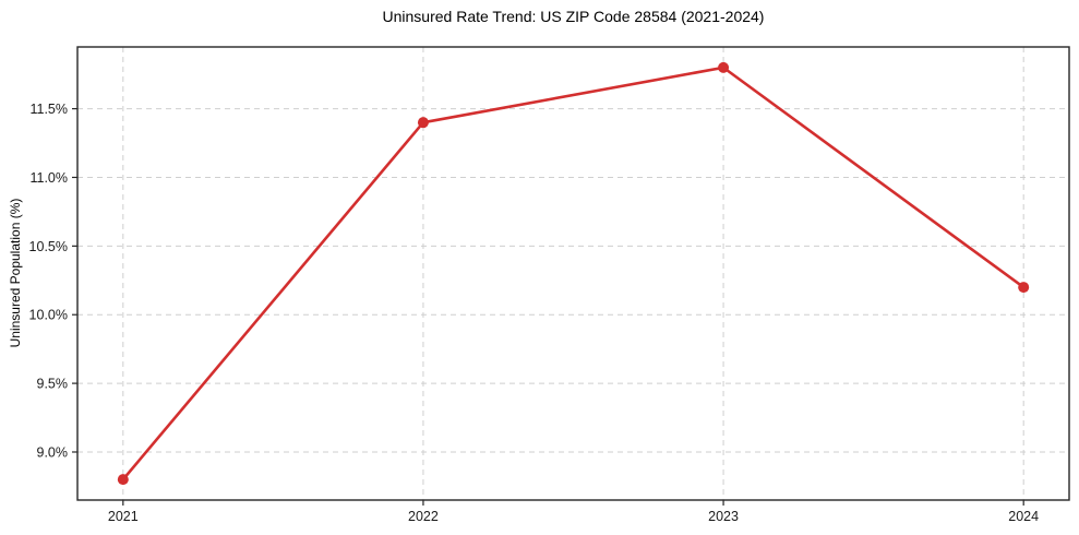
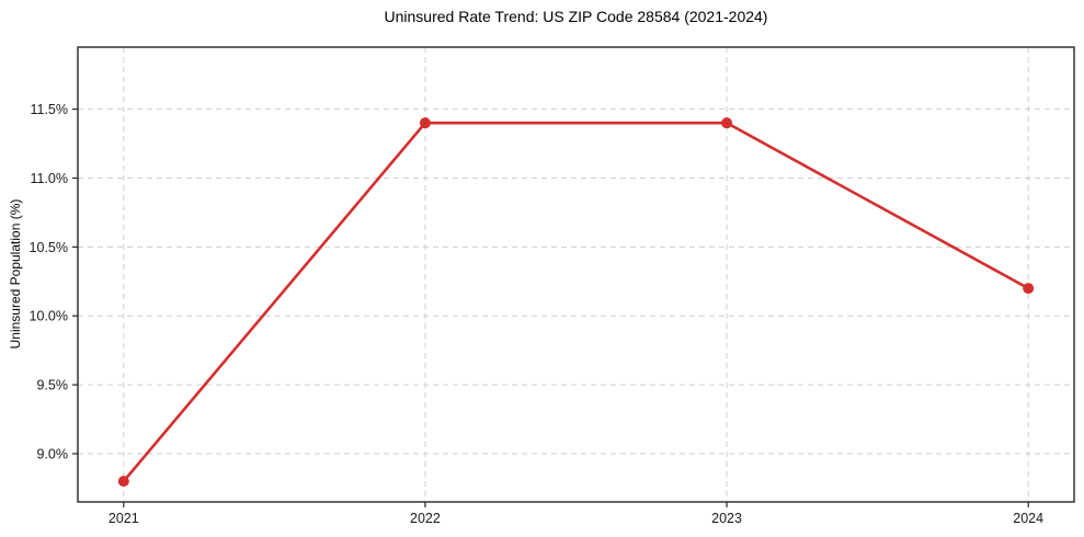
2023: 11.8% -> 11.4%
